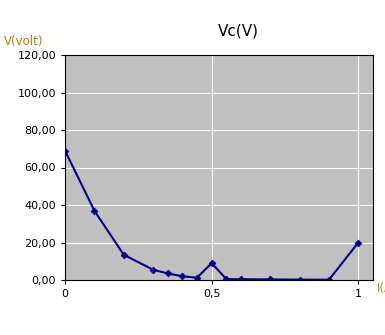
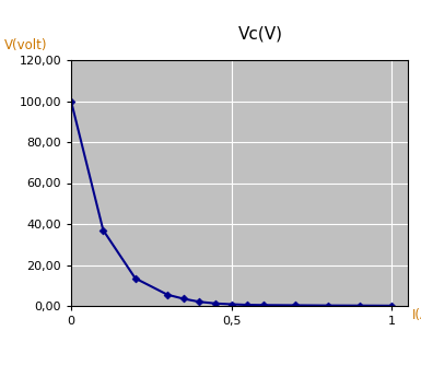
0: 69 -> 100
0,5: 9 -> 1
1: 20 -> 0
